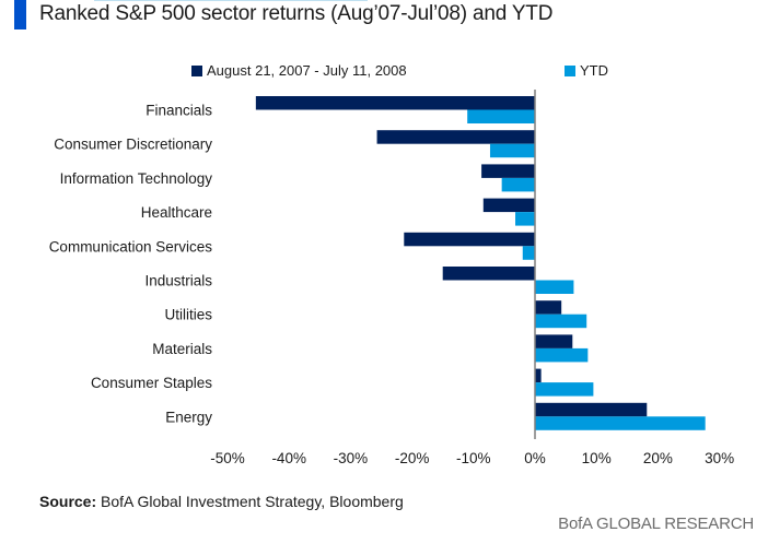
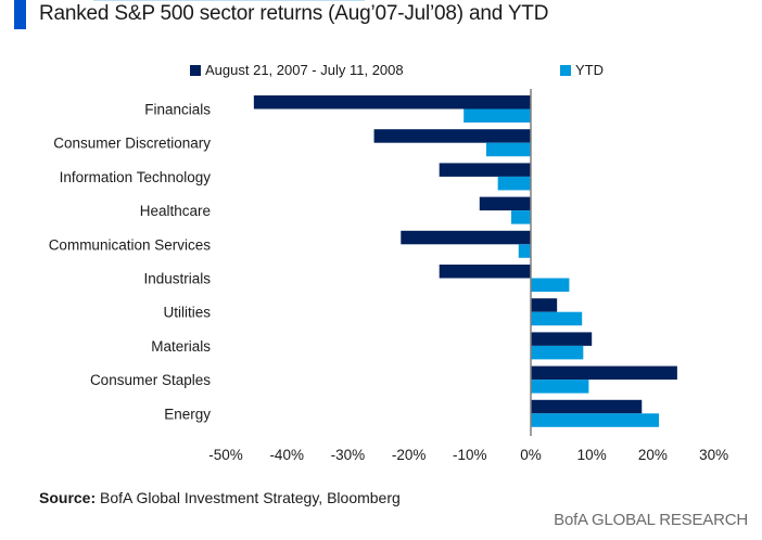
August 21, 2007 - July 11, 2008/Information Technology: -9% -> -15%
August 21, 2007 - July 11, 2008/Materials: 6% -> 10%
August 21, 2007 - July 11, 2008/Consumer Staples: 1% -> 24%
YTD/Energy: 28% -> 21%
